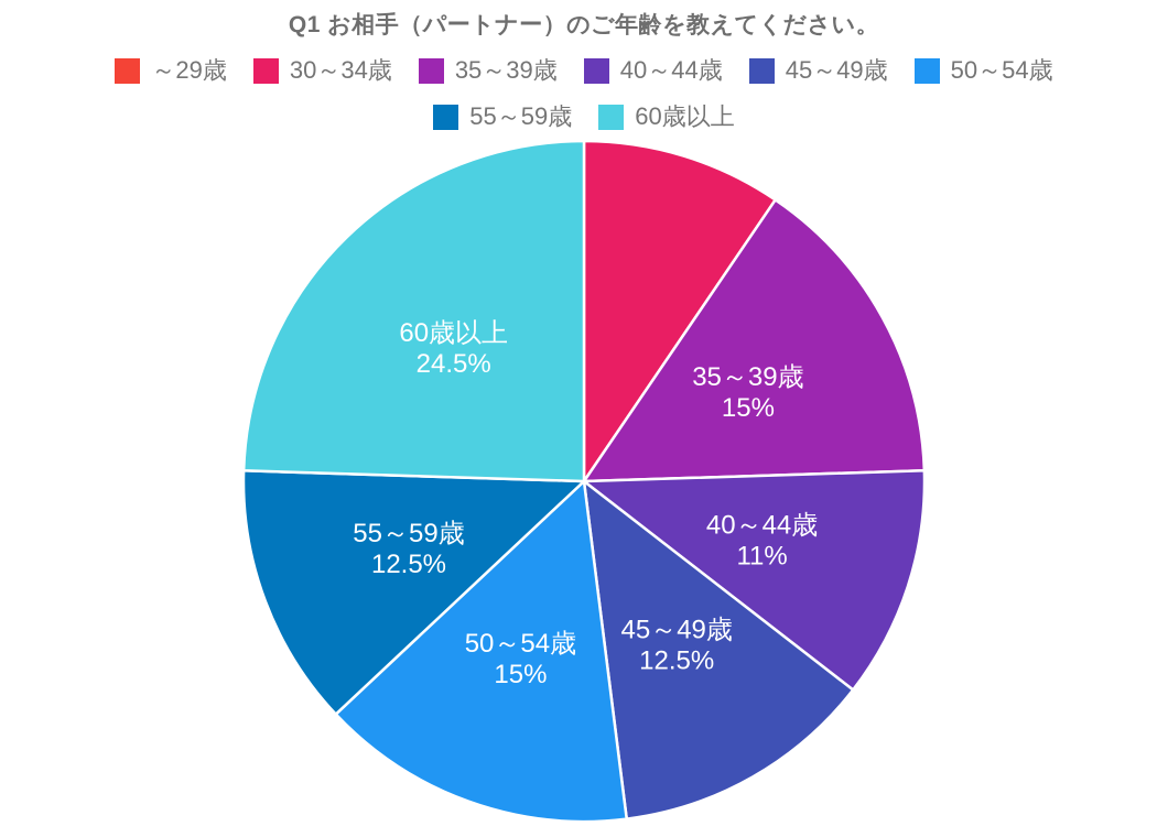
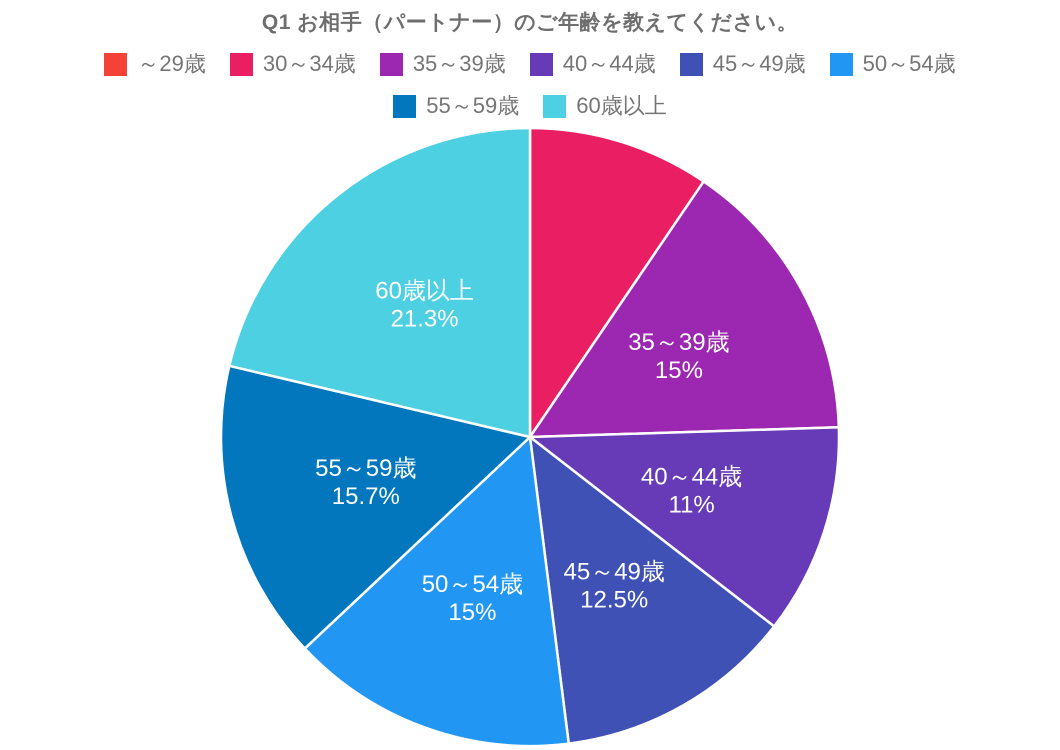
55～59歳: 12.5% -> 15.7%
60歳以上: 24.5% -> 21.3%
